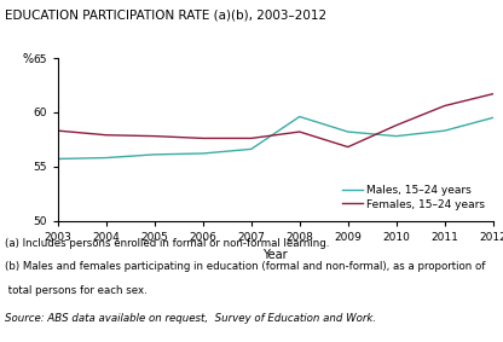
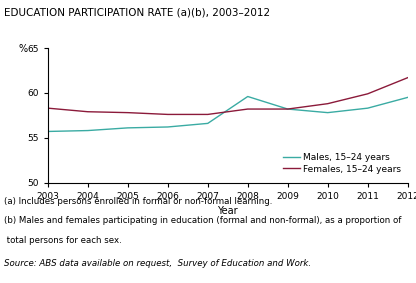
Females, 15–24 years/2009: 56.8 -> 58.2
Females, 15–24 years/2011: 60.6 -> 59.9
